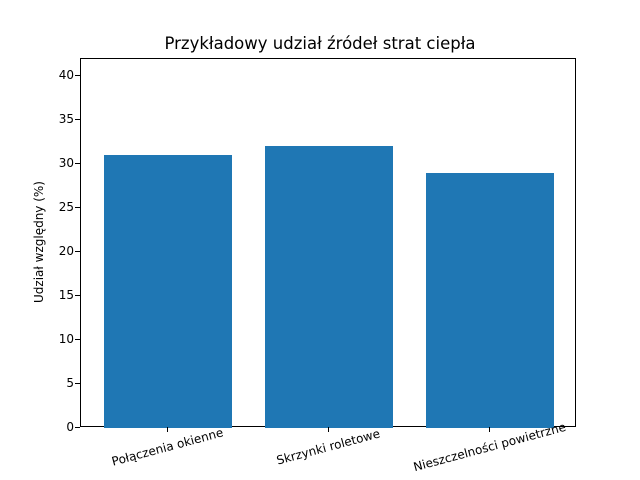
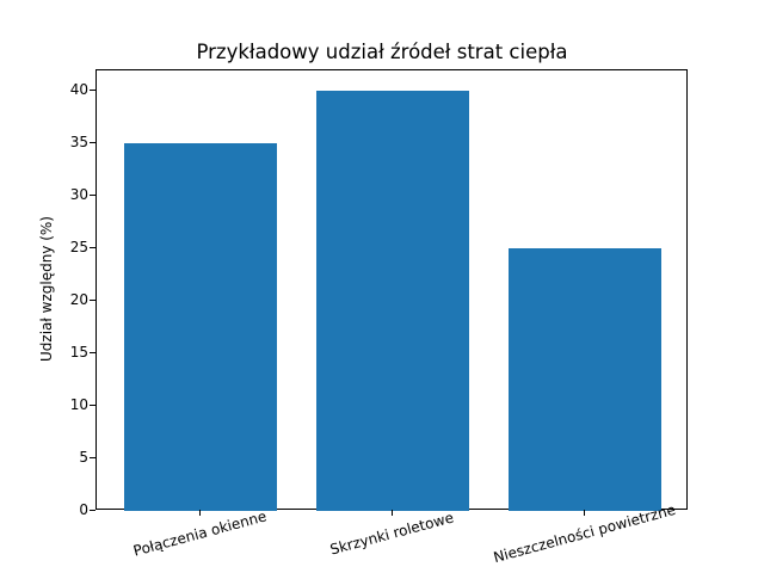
Połączenia okienne: 31 -> 35
Skrzynki roletowe: 32 -> 40
Nieszczelności powietrzne: 29 -> 25
